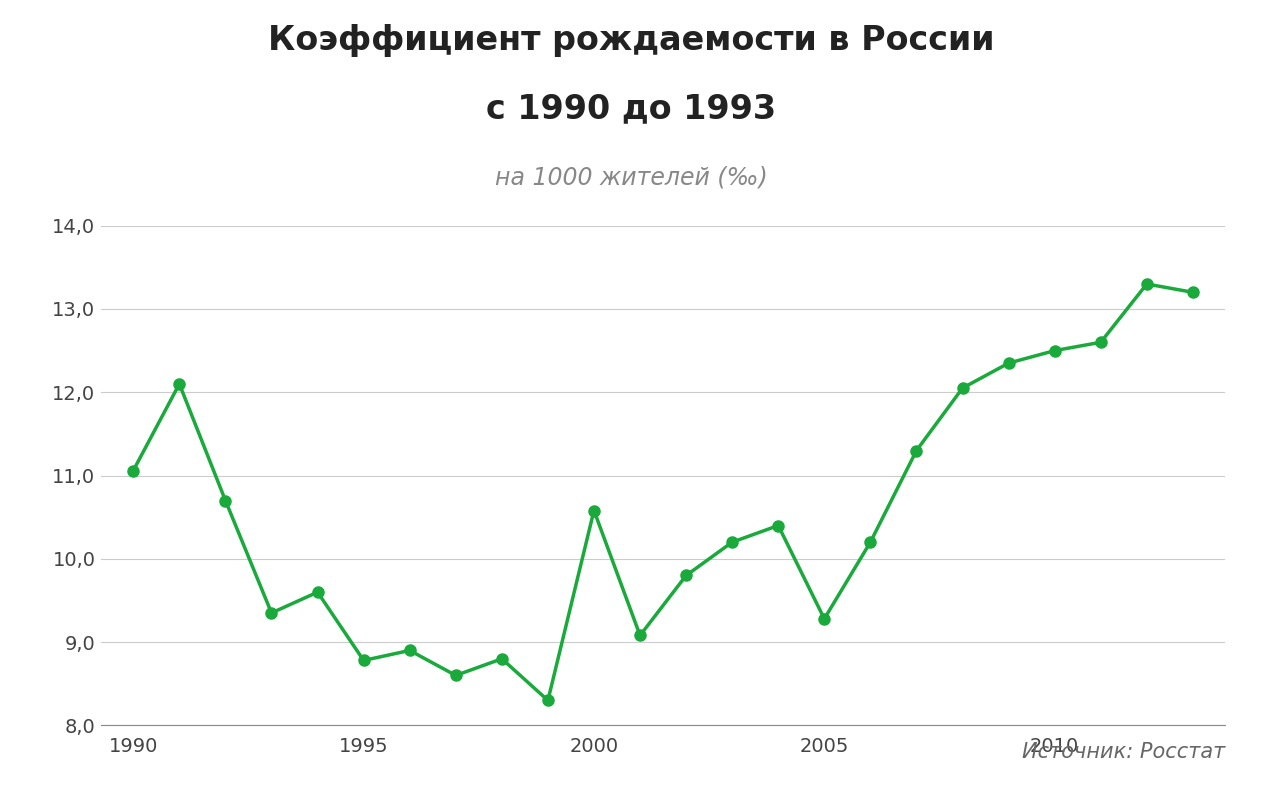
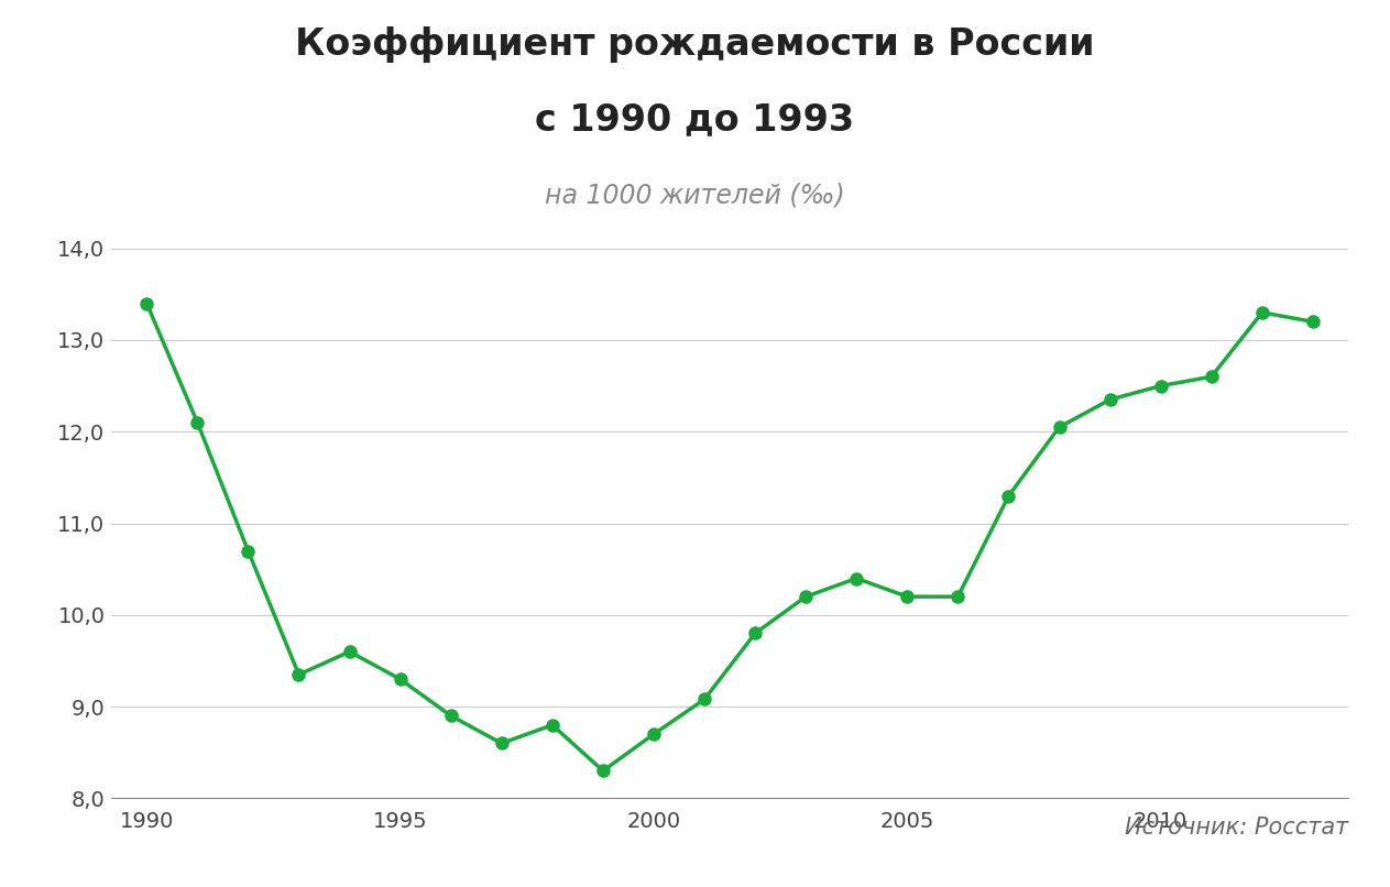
1990: 11,06 -> 13,40
1995: 8,78 -> 9,30
2000: 10,58 -> 8,70
2005: 9,28 -> 10,20
